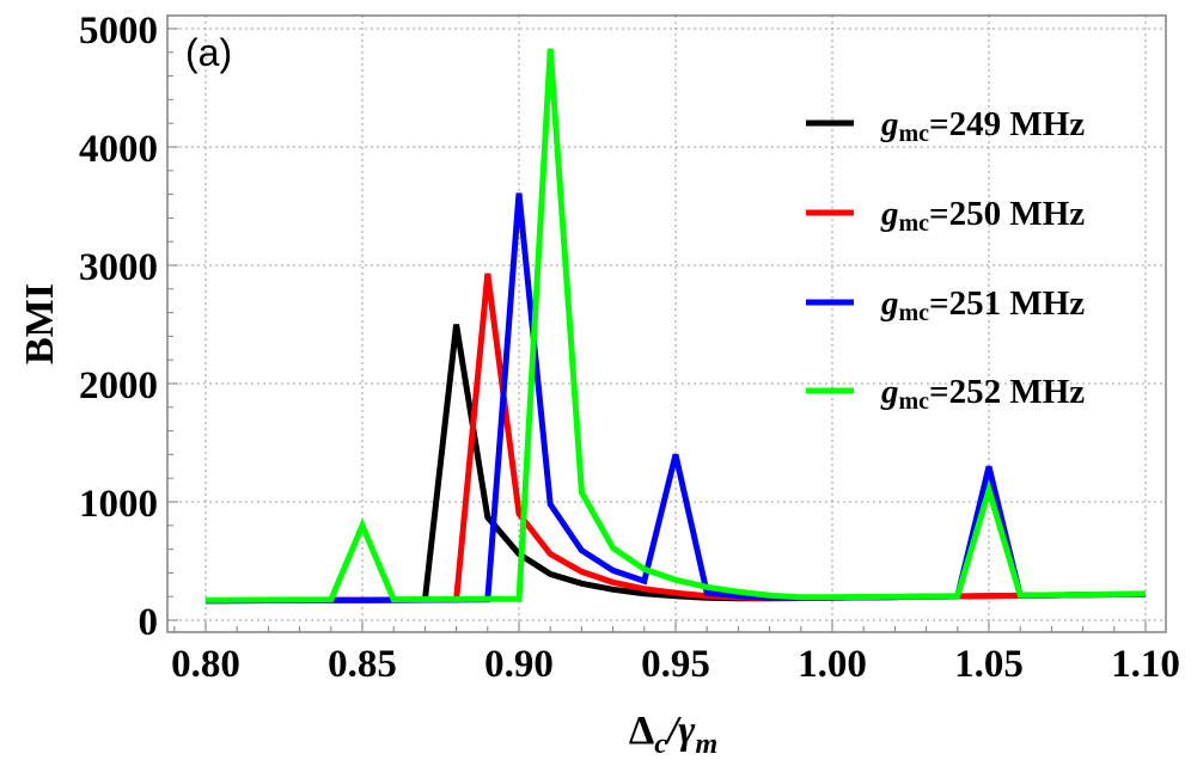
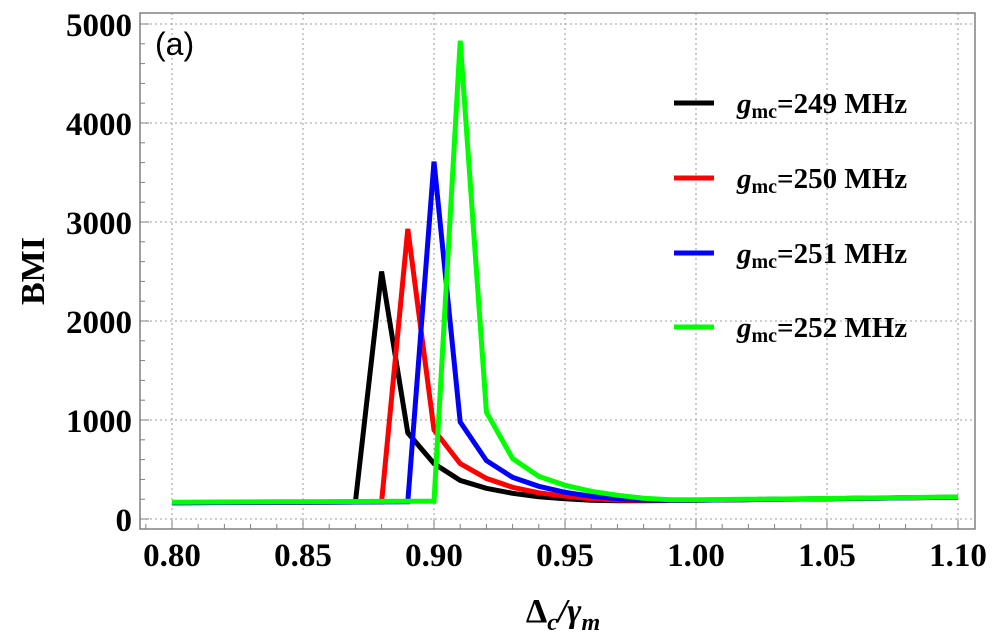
gmc=252 MHz/0.85: 800 -> 200
gmc=251 MHz/0.95: 1400 -> 300
gmc=251 MHz/1.05: 1300 -> 200
gmc=252 MHz/1.05: 1100 -> 200
